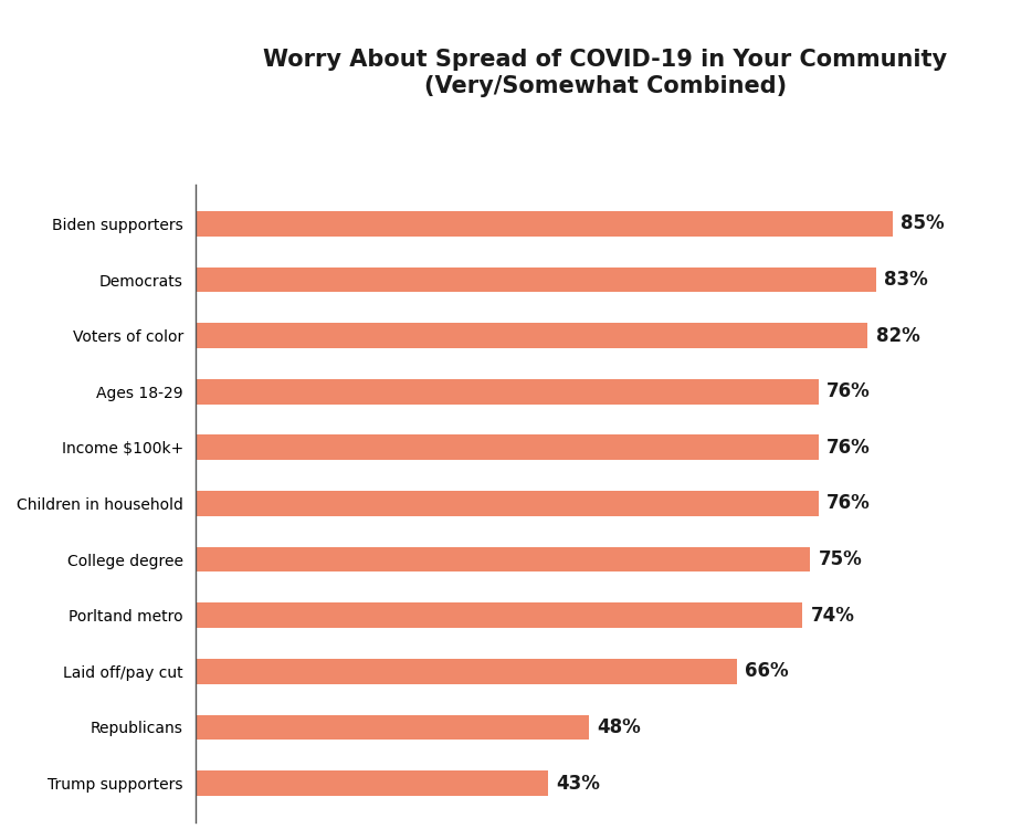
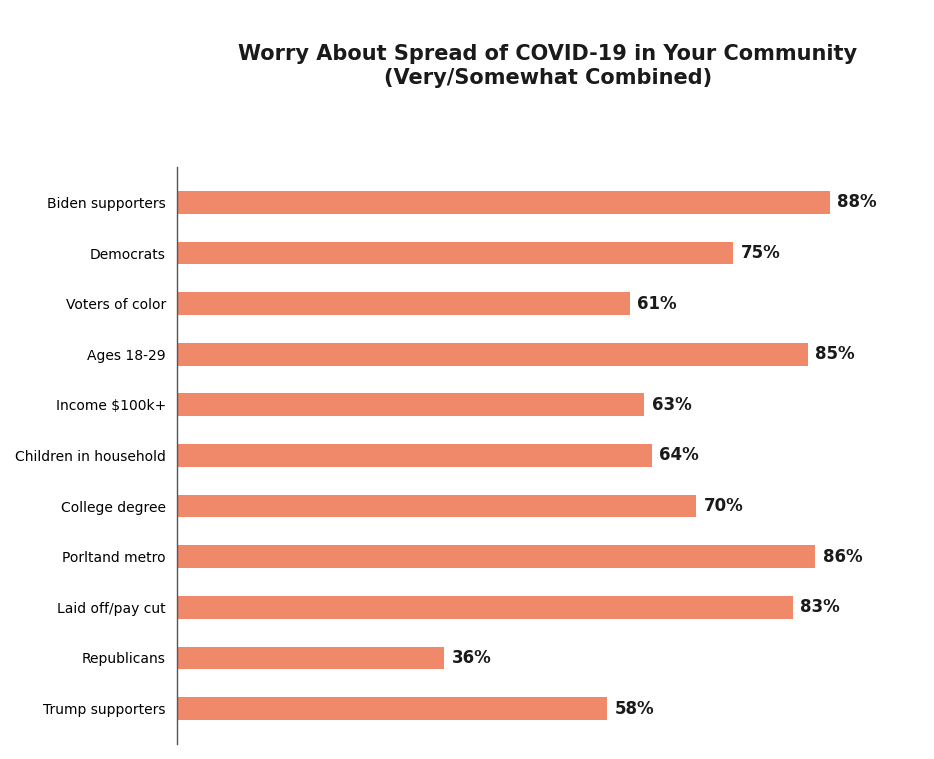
Biden supporters: 85% -> 88%
Democrats: 83% -> 75%
Voters of color: 82% -> 61%
Ages 18-29: 76% -> 85%
Income $100k+: 76% -> 63%
Children in household: 76% -> 64%
College degree: 75% -> 70%
Porltand metro: 74% -> 86%
Laid off/pay cut: 66% -> 83%
Republicans: 48% -> 36%
Trump supporters: 43% -> 58%
